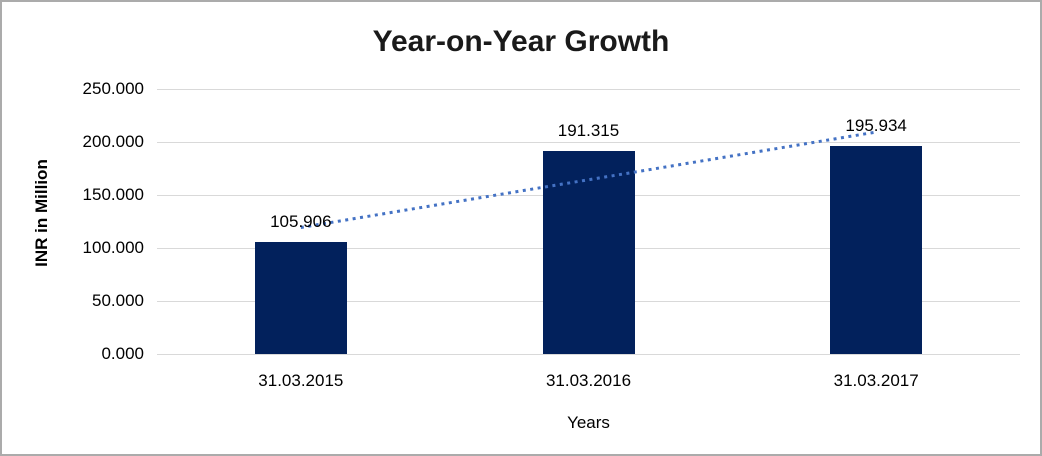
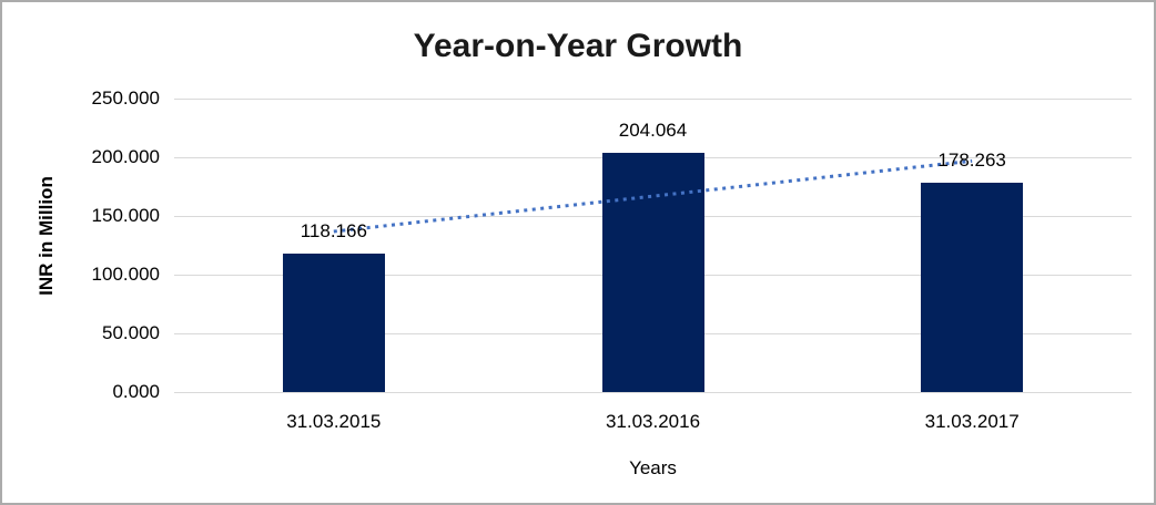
31.03.2015: 105.906 -> 118.166
31.03.2016: 191.315 -> 204.064
31.03.2017: 195.934 -> 178.263
